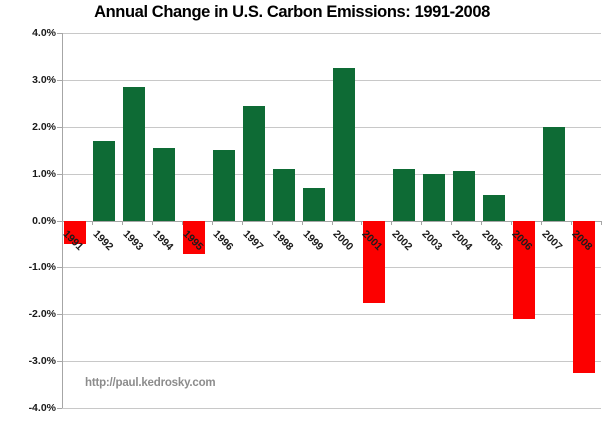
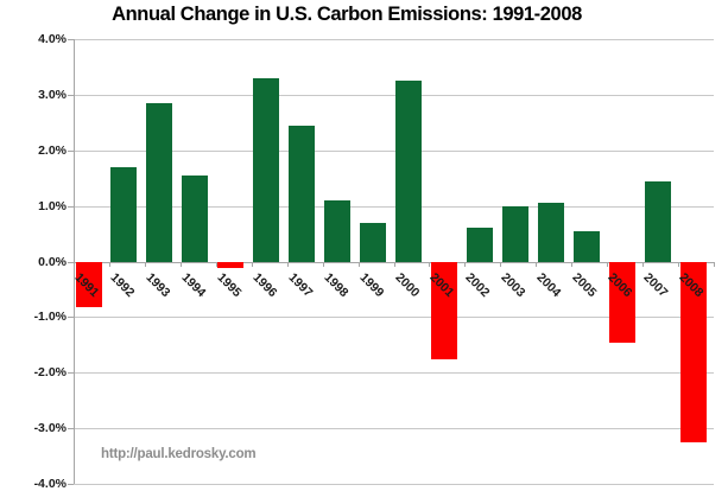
1991: -0.5% -> -0.8%
1995: -0.7% -> -0.1%
1996: 1.5% -> 3.3%
2002: 1.1% -> 0.6%
2006: -2.1% -> -1.4%
2007: 2.0% -> 1.4%
